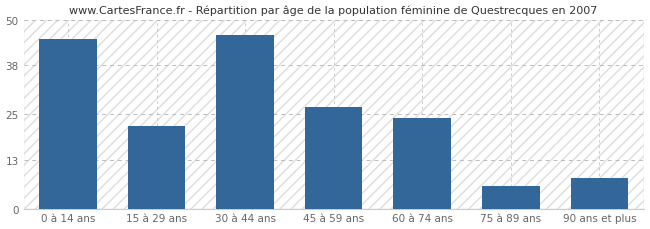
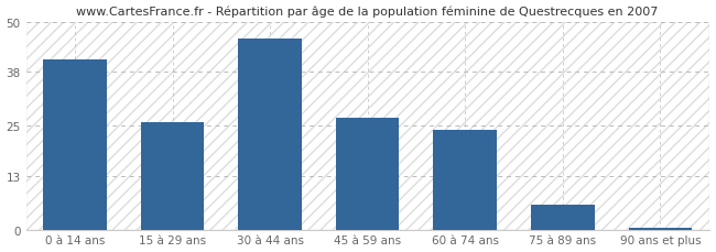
0 à 14 ans: 45.0 -> 41.0
15 à 29 ans: 22.0 -> 26.0
90 ans et plus: 8.0 -> 0.5
